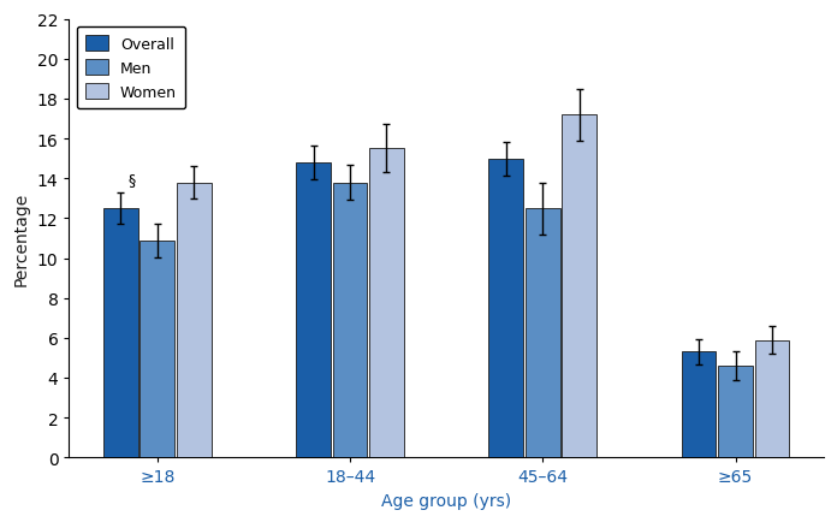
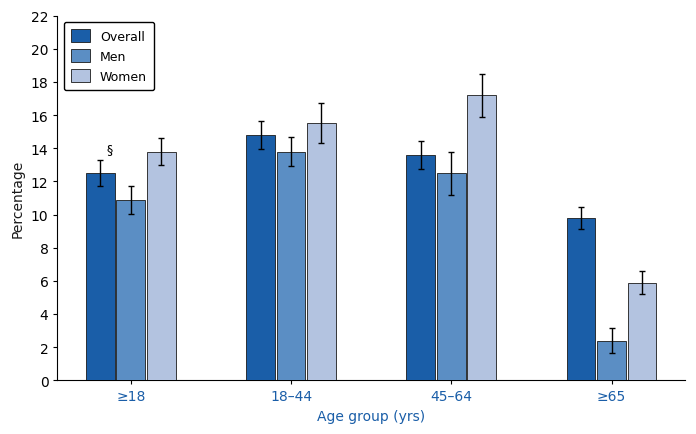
Overall/45–64: 15.0 -> 13.6
Overall/≥65: 5.3 -> 9.8
Men/≥65: 4.6 -> 2.4
